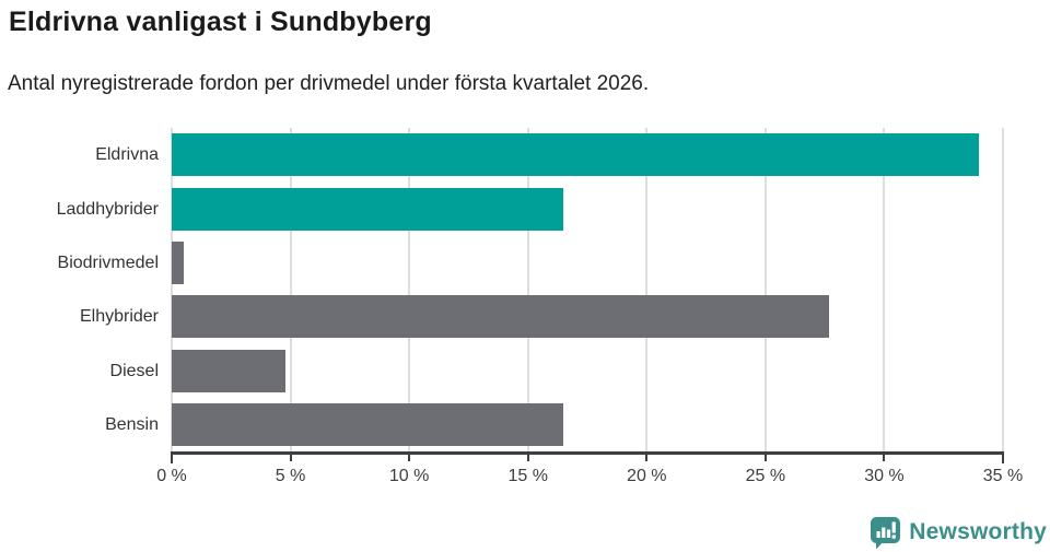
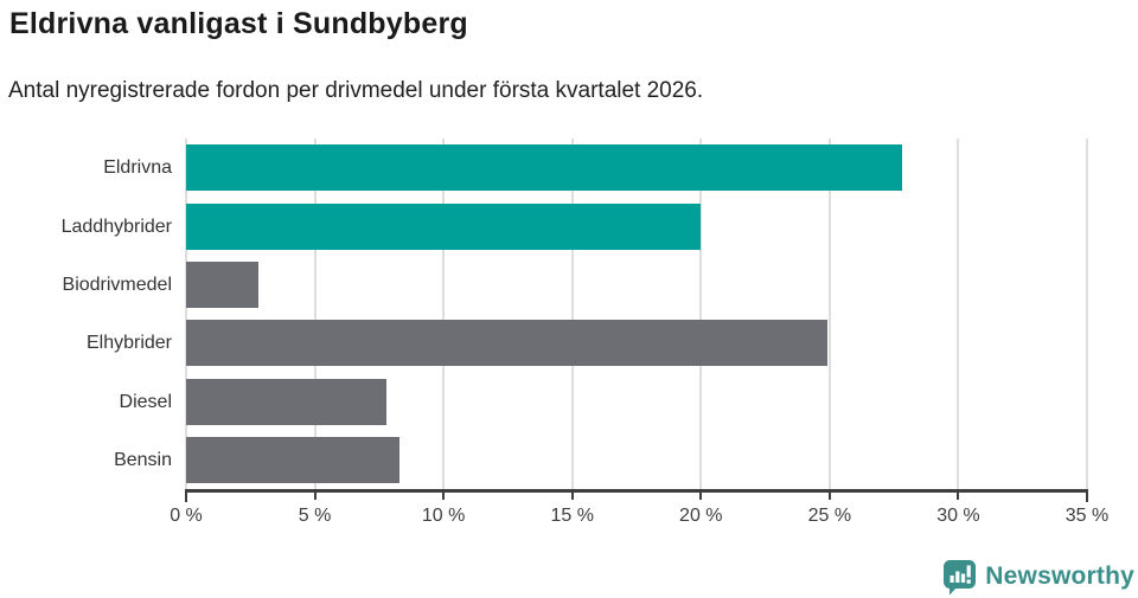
Eldrivna: 34.0% -> 27.8%
Laddhybrider: 16.5% -> 20.0%
Biodrivmedel: 0.5% -> 2.8%
Elhybrider: 27.7% -> 24.9%
Diesel: 4.8% -> 7.8%
Bensin: 16.5% -> 8.3%
